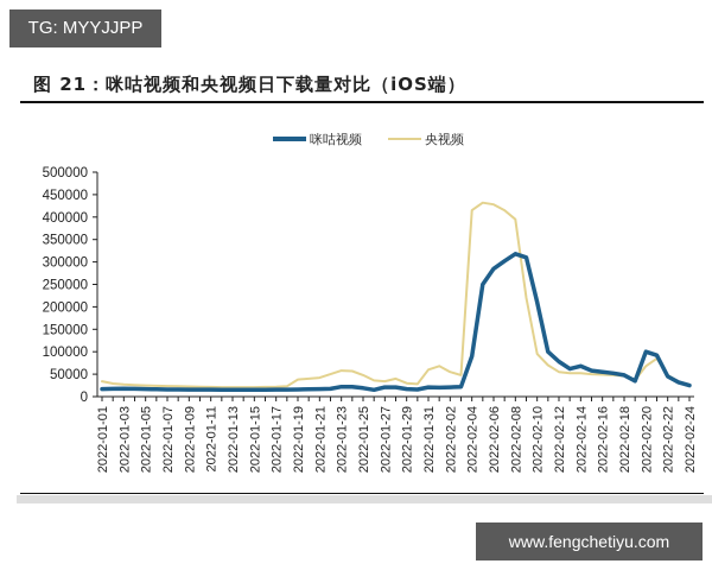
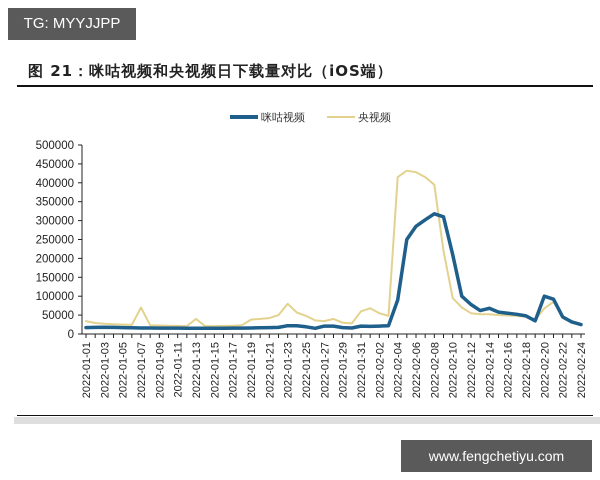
央视频/2022-01-07: 20000 -> 70000
央视频/2022-01-13: 20000 -> 40000
央视频/2022-01-23: 60000 -> 80000
